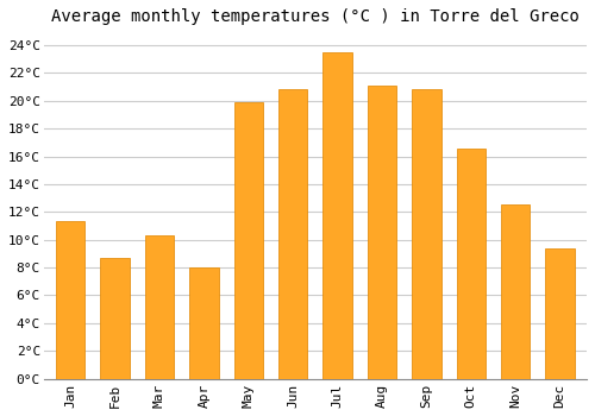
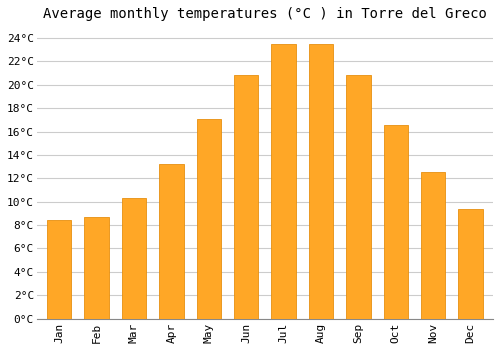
Jan: 11.3°C -> 8.4°C
Apr: 8.0°C -> 13.2°C
May: 19.9°C -> 17.1°C
Aug: 21.1°C -> 23.5°C
